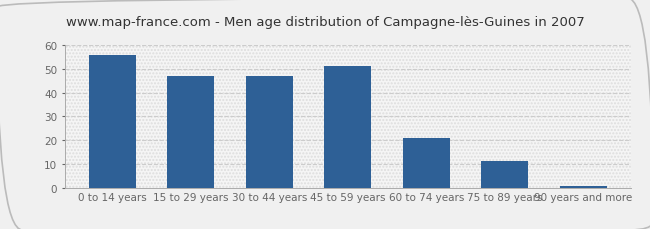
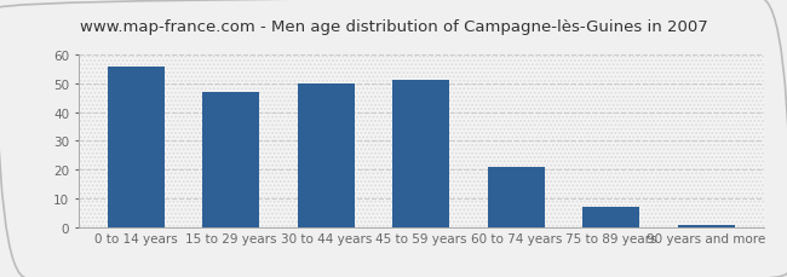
30 to 44 years: 47.0 -> 50.0
75 to 89 years: 11.0 -> 7.0
